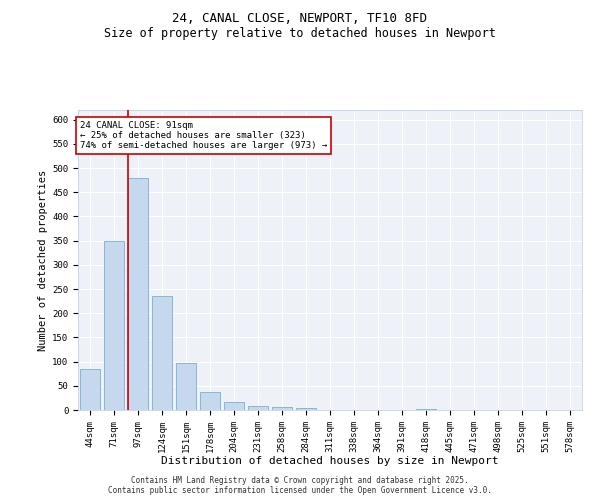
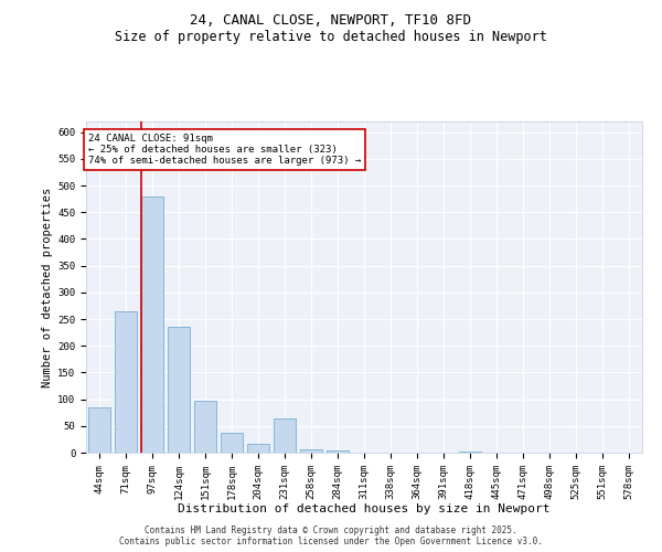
71sqm: 350 -> 265
231sqm: 8 -> 65
